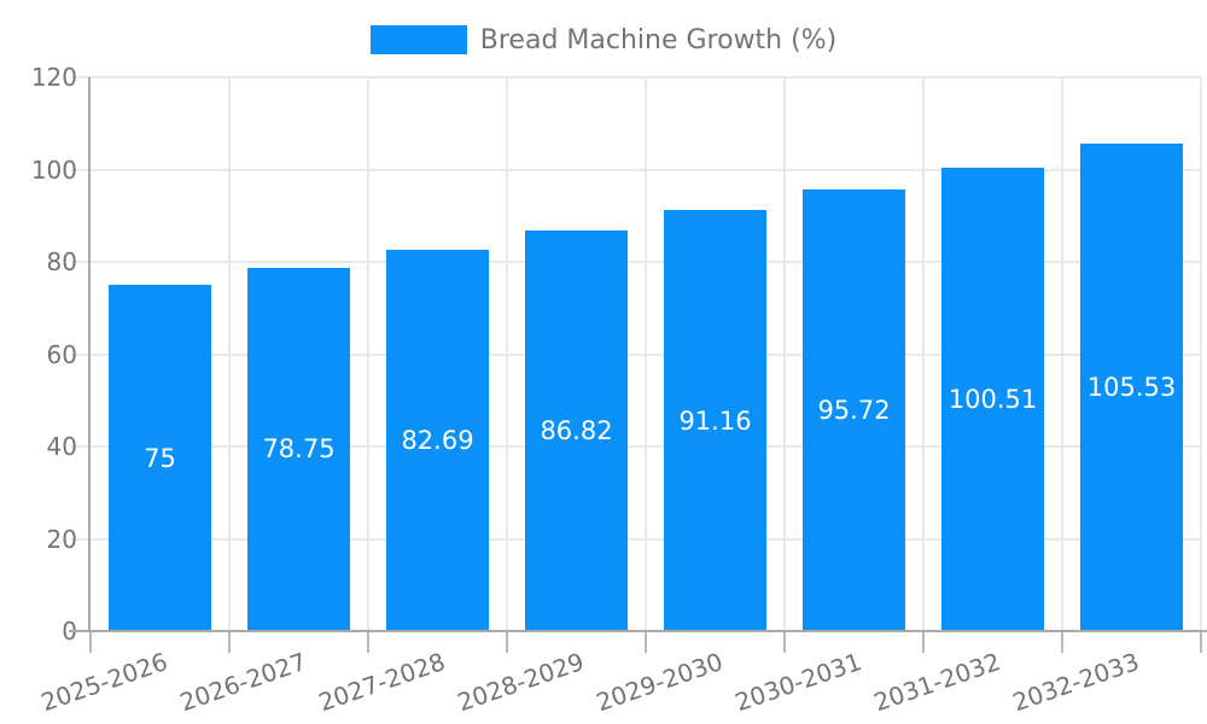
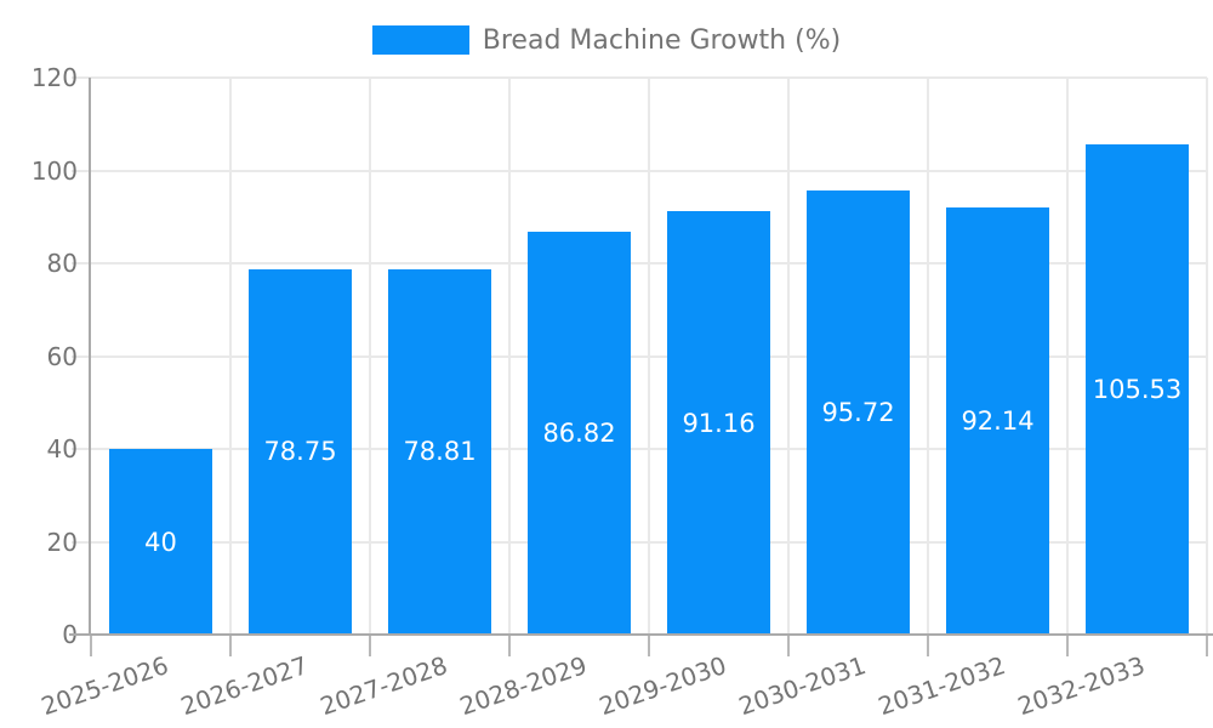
2025-2026: 75 -> 40
2027-2028: 82.69 -> 78.81
2031-2032: 100.51 -> 92.14
